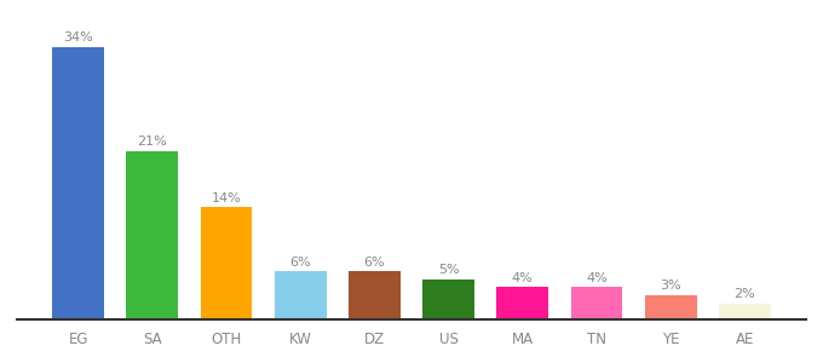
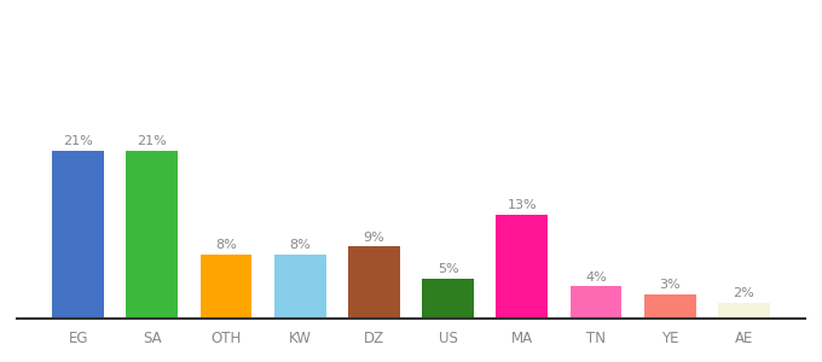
EG: 34% -> 21%
OTH: 14% -> 8%
KW: 6% -> 8%
DZ: 6% -> 9%
MA: 4% -> 13%
